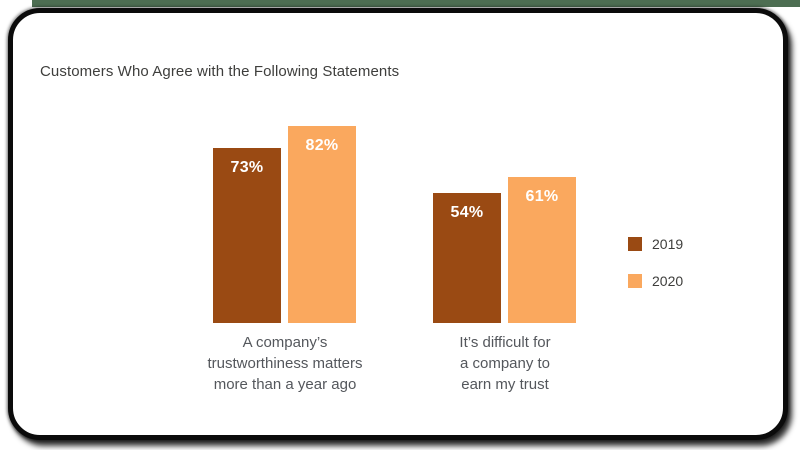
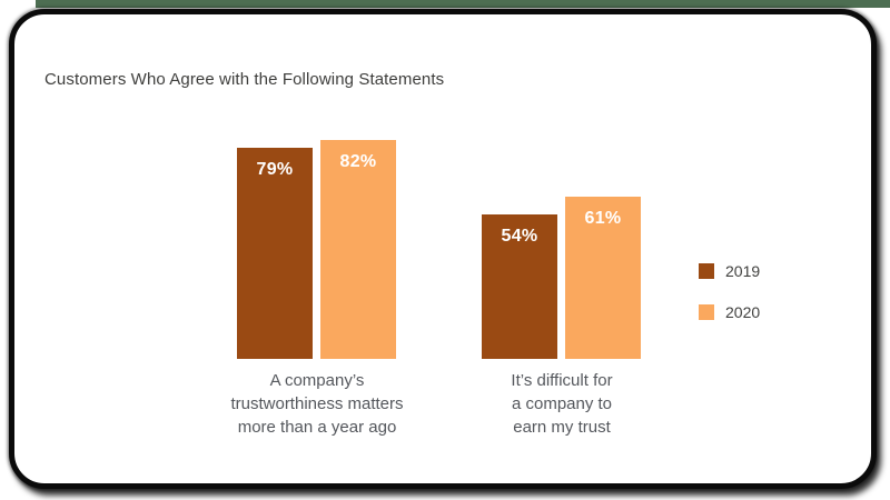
2019/A company’s trustworthiness matters more than a year ago: 73% -> 79%
